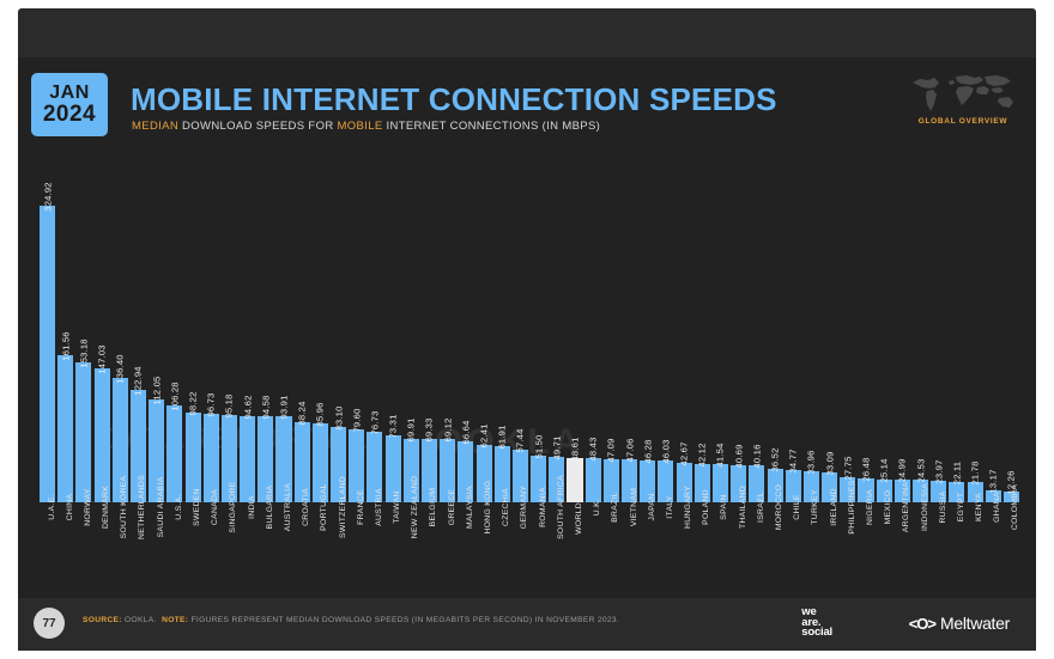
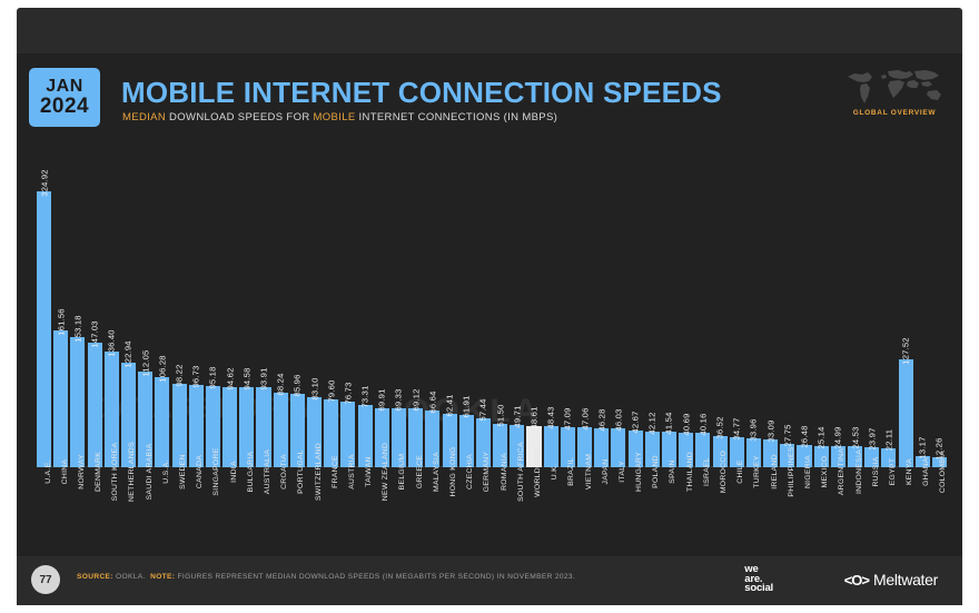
KENYA: 21.78 -> 127.52
